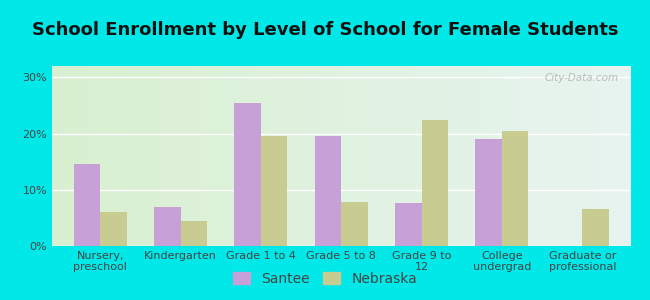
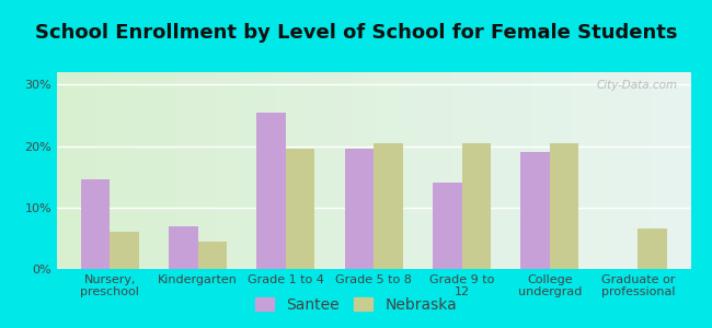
Nebraska/Grade 5 to 8: 7.8% -> 20.5%
Santee/Grade 9 to 12: 7.6% -> 14.0%
Nebraska/Grade 9 to 12: 22.4% -> 20.5%
